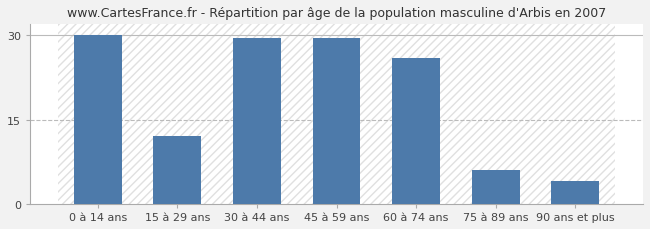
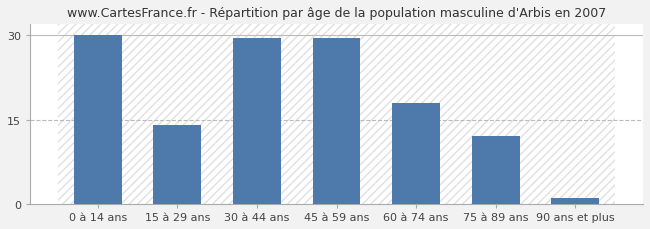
15 à 29 ans: 12.0 -> 14.0
60 à 74 ans: 26.0 -> 18.0
75 à 89 ans: 6.0 -> 12.0
90 ans et plus: 4.0 -> 1.0
